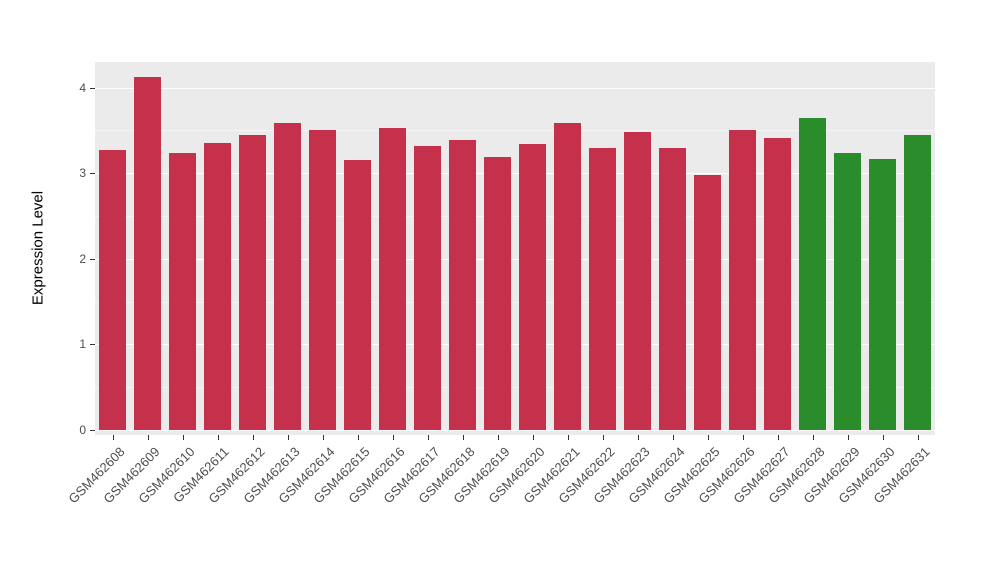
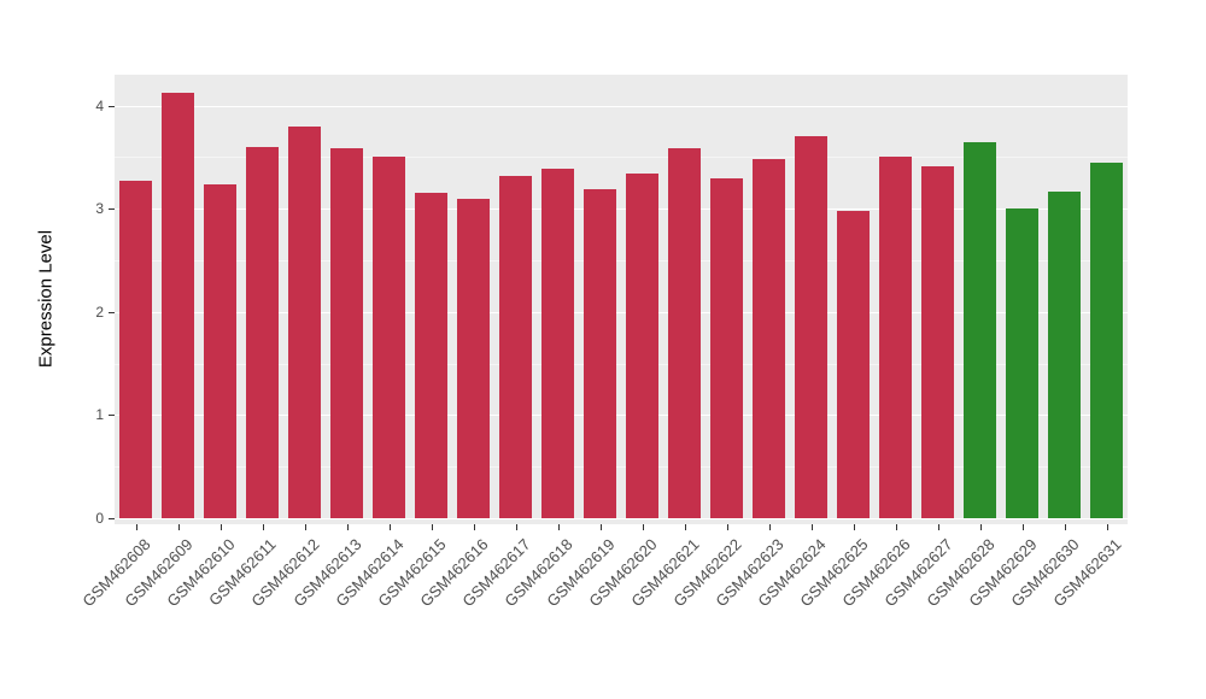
GSM462611: 3.4 -> 3.6
GSM462612: 3.5 -> 3.8
GSM462616: 3.5 -> 3.1
GSM462624: 3.3 -> 3.7
GSM462629: 3.2 -> 3.0
